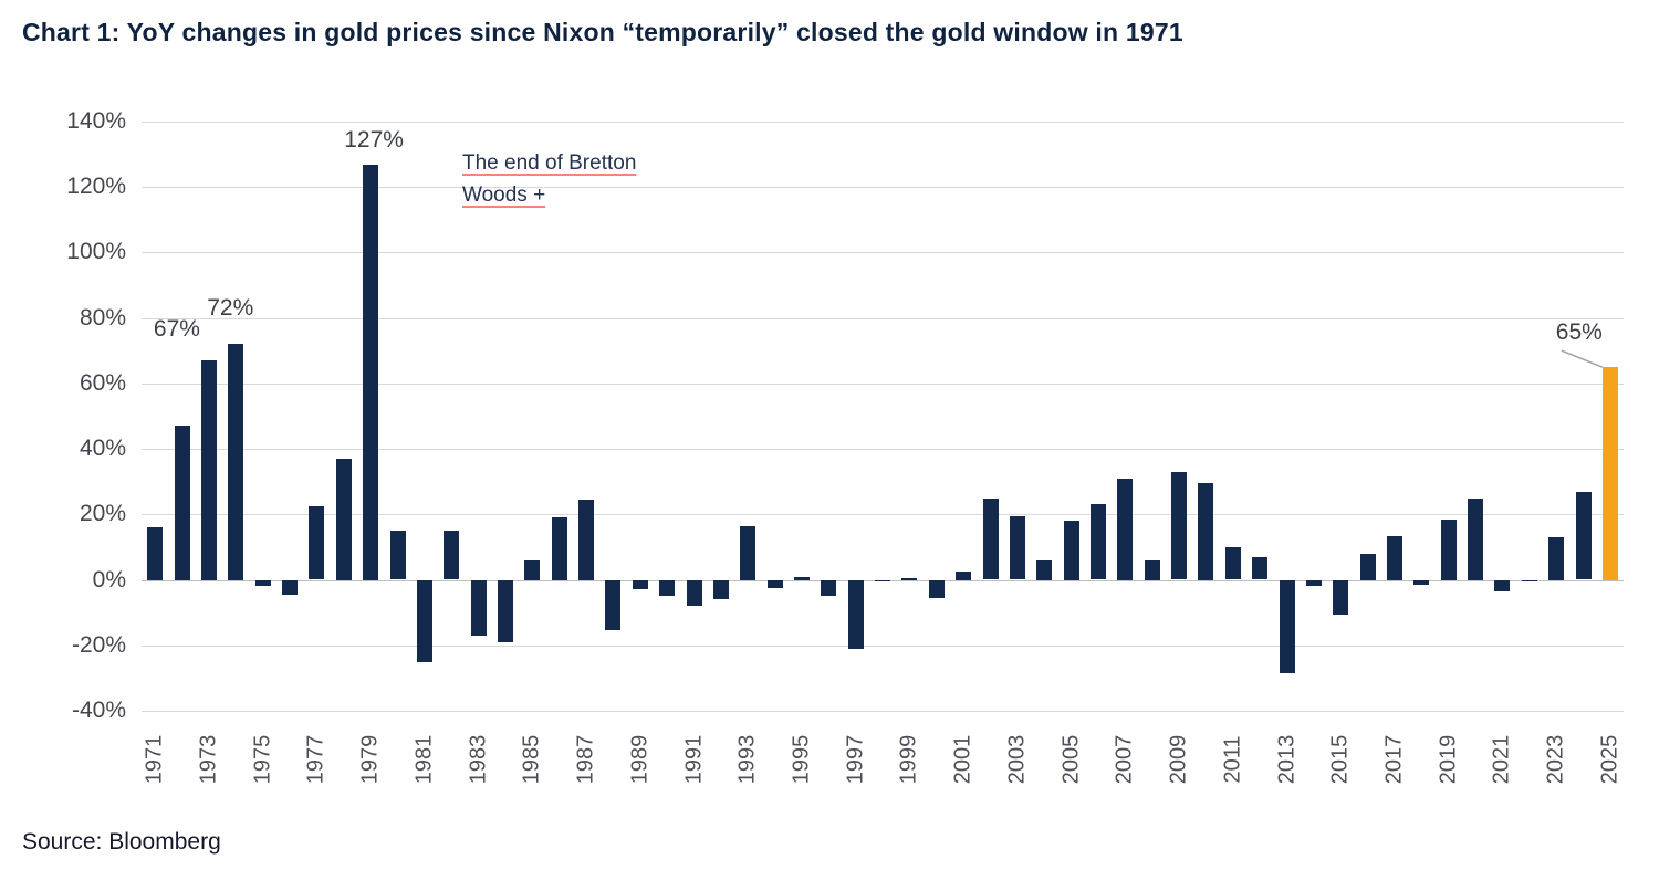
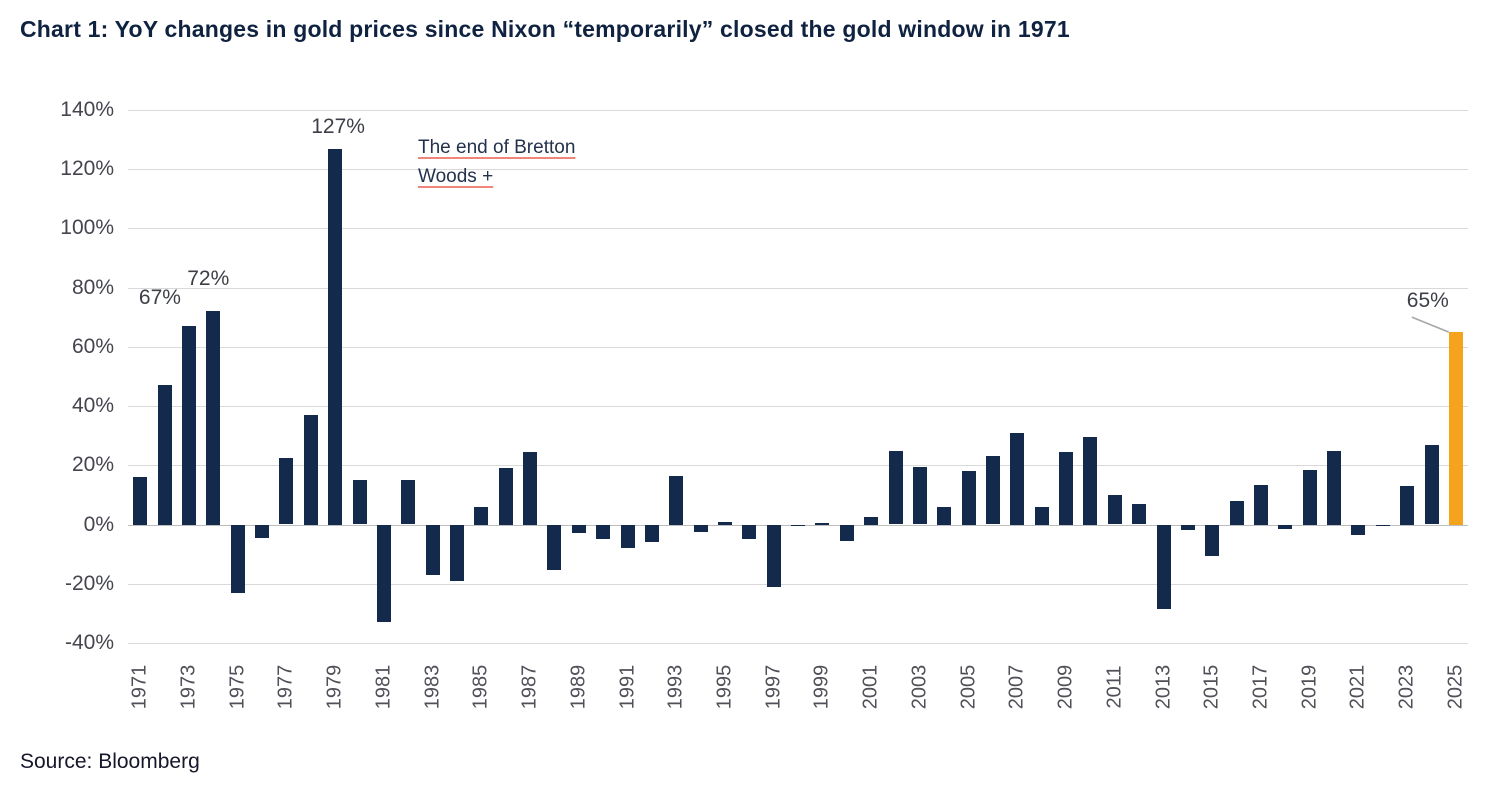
1975: -2% -> -23%
1981: -25% -> -33%
2009: 33% -> 24%
